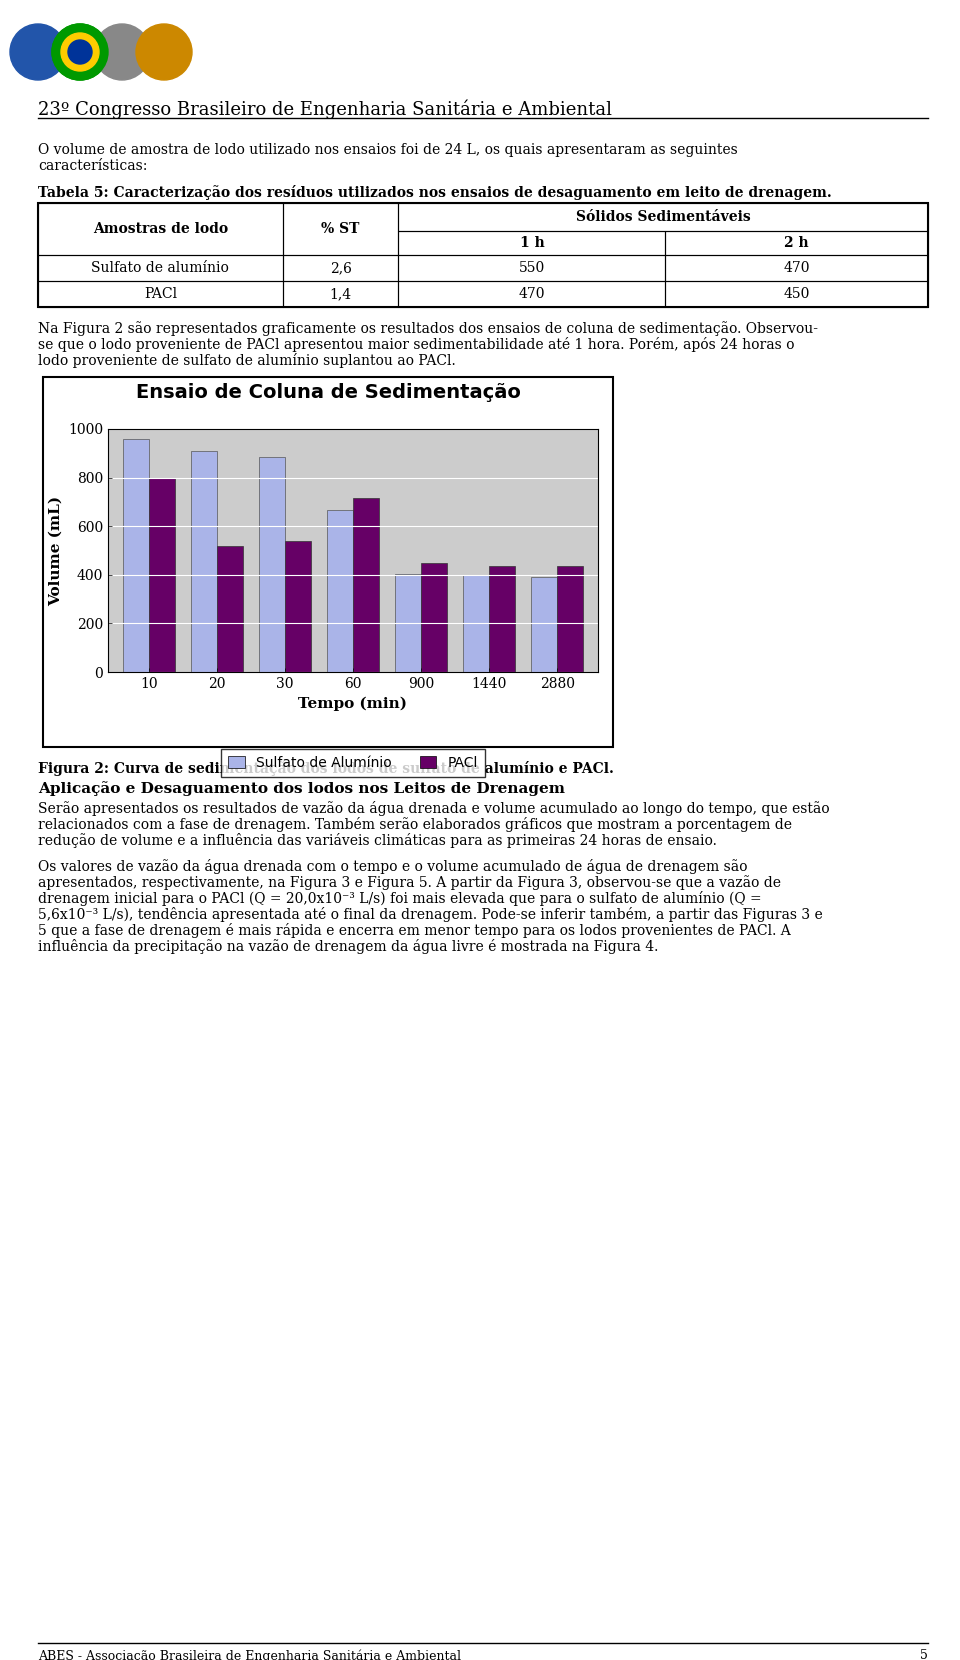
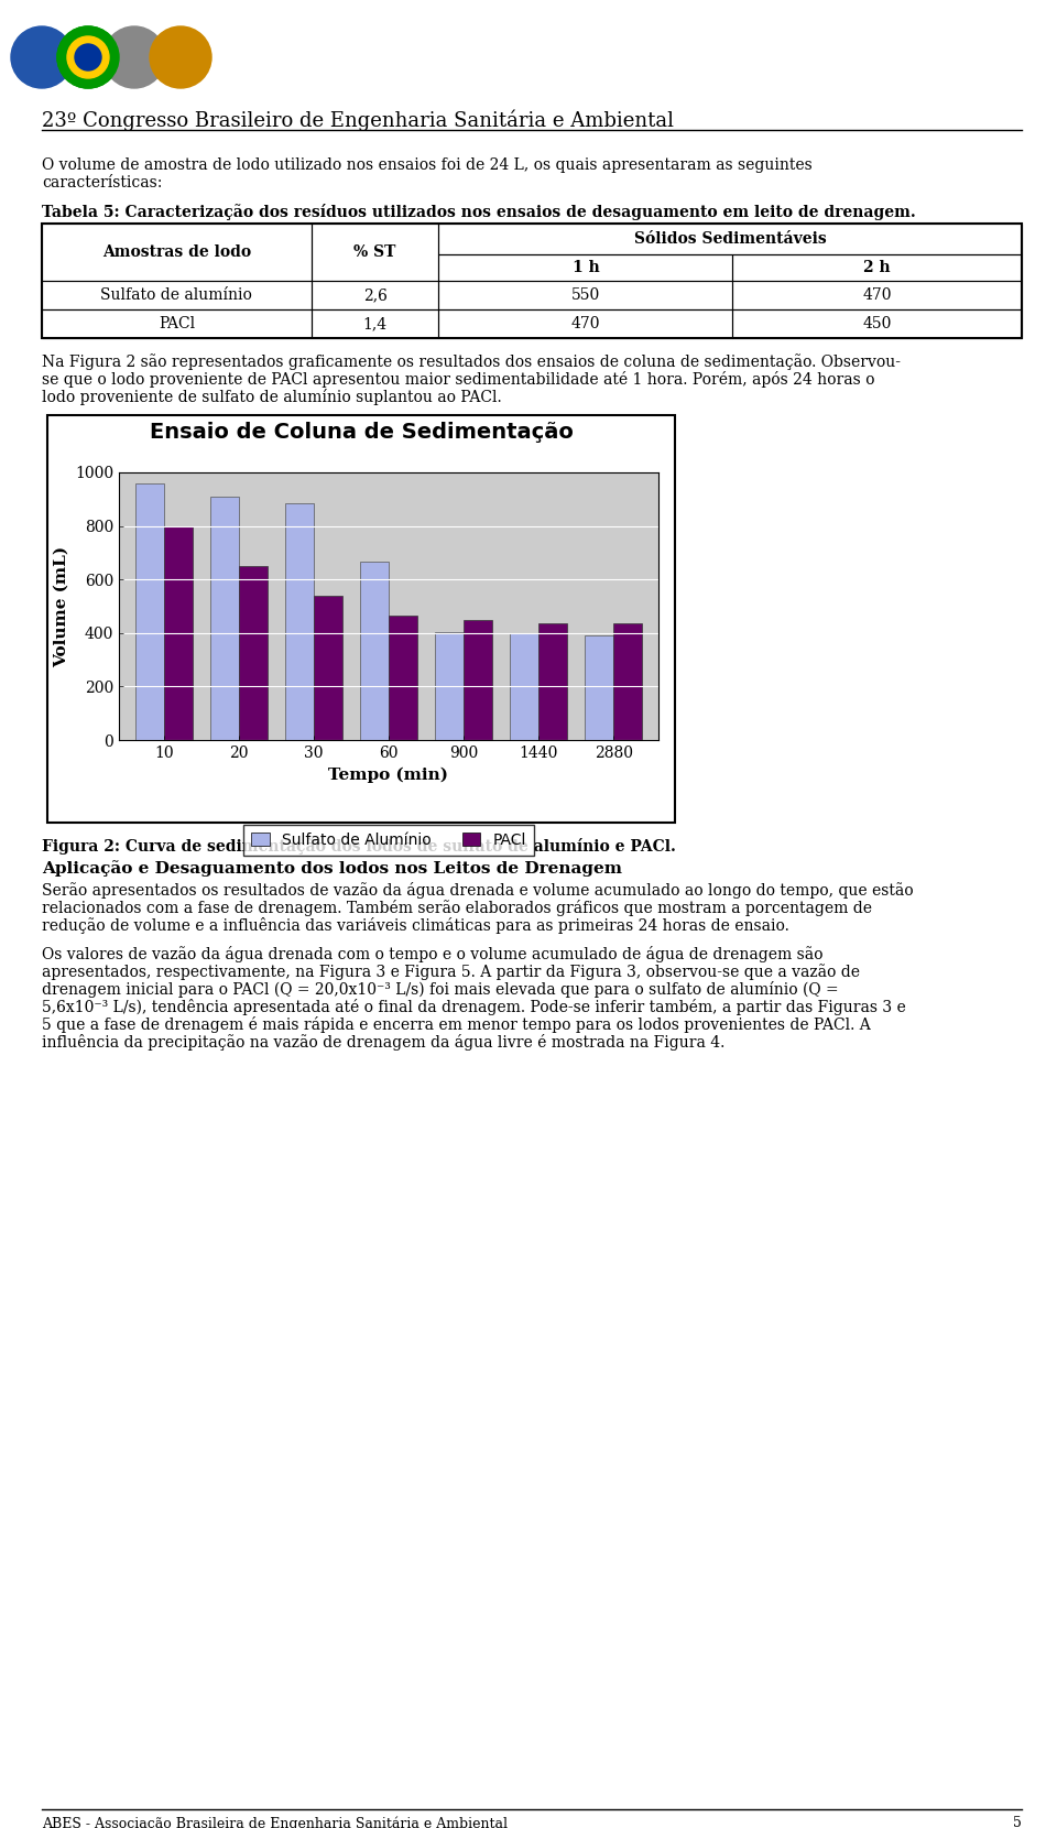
PACl/20: 520 -> 650
PACl/60: 715 -> 465
